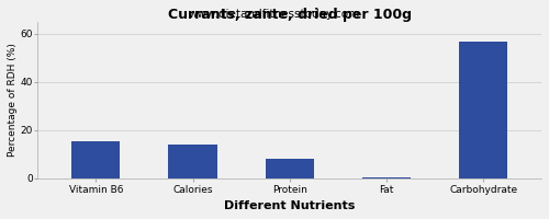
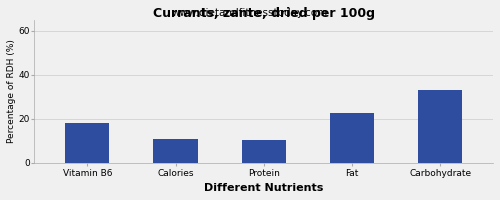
Vitamin B6: 15.5 -> 18.0
Calories: 14.0 -> 11.0
Protein: 8.0 -> 10.5
Fat: 0.3 -> 22.5
Carbohydrate: 57.0 -> 33.0
